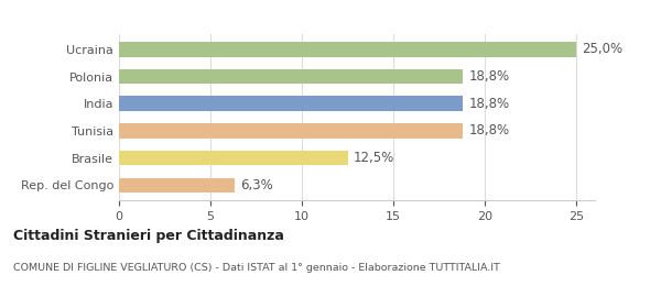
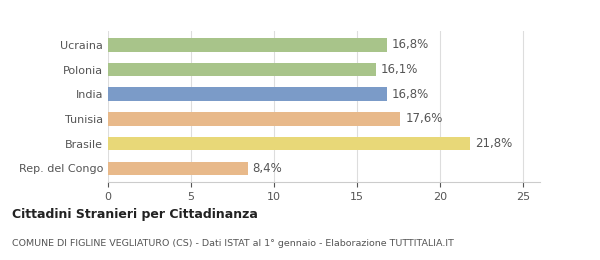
Ucraina: 25,0% -> 16,8%
Polonia: 18,8% -> 16,1%
India: 18,8% -> 16,8%
Tunisia: 18,8% -> 17,6%
Brasile: 12,5% -> 21,8%
Rep. del Congo: 6,3% -> 8,4%
